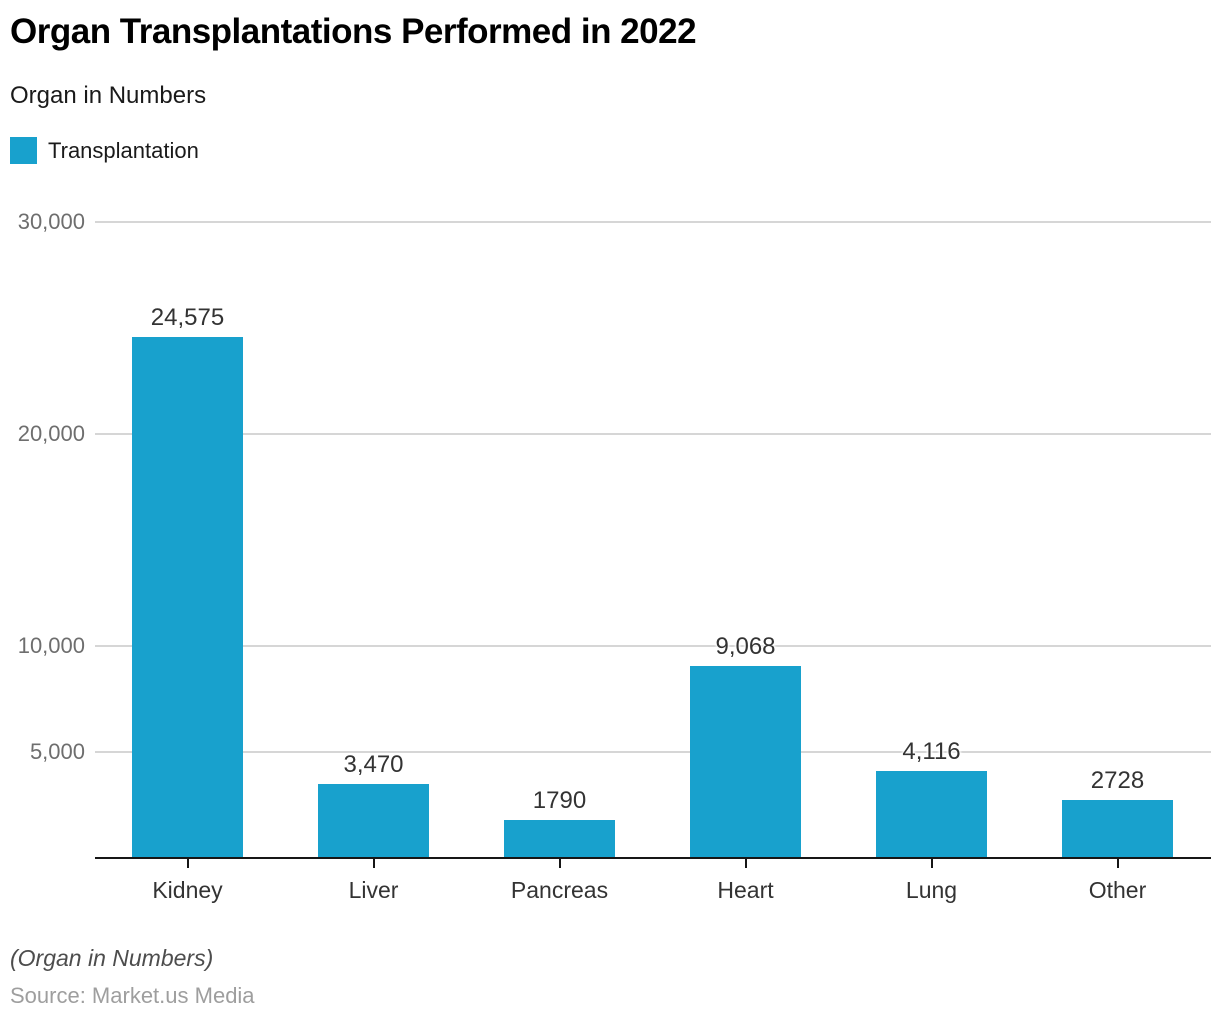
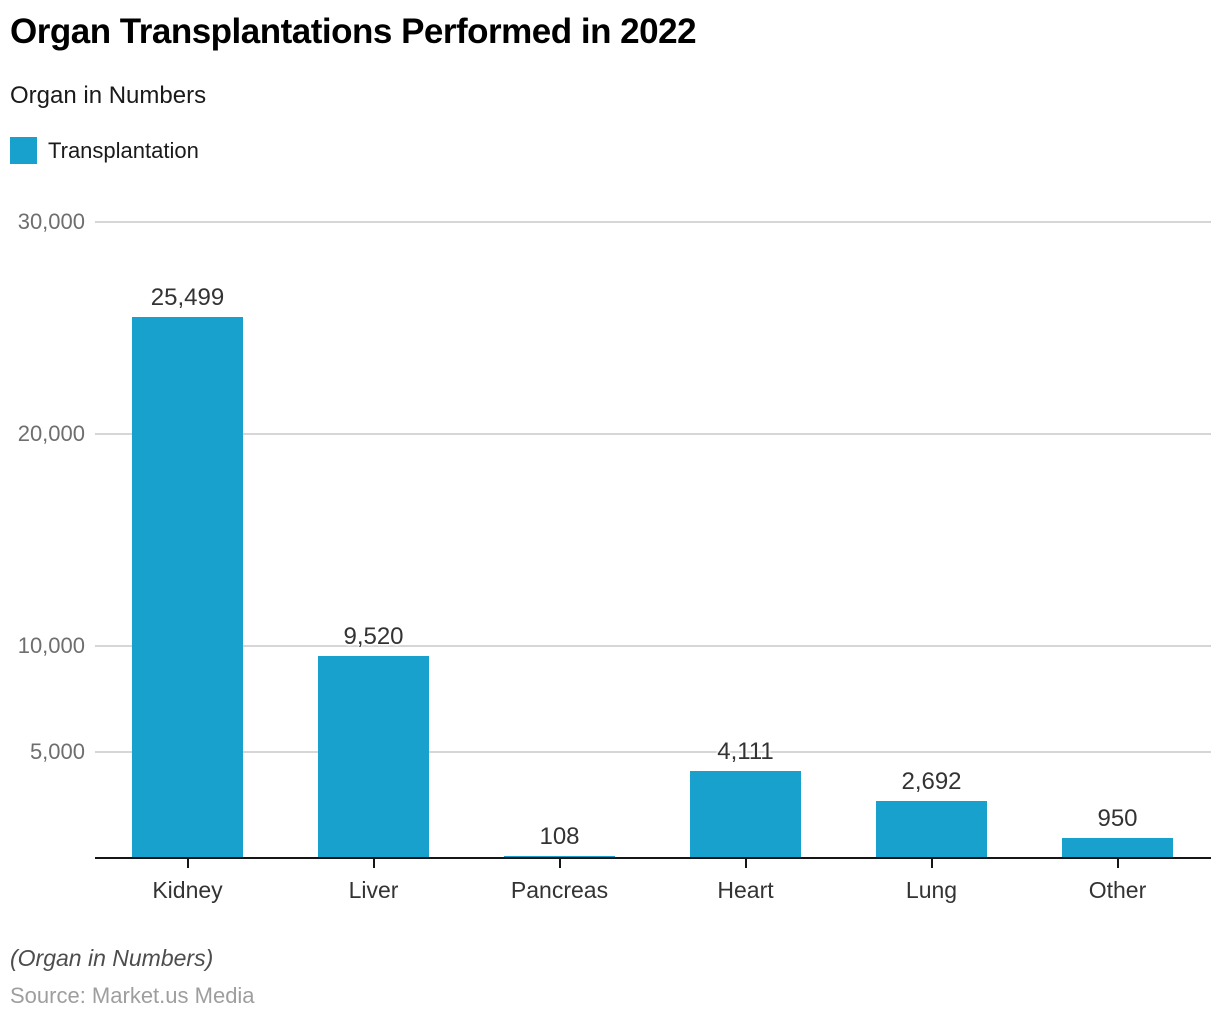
Kidney: 24,575 -> 25,499
Liver: 3,470 -> 9,520
Pancreas: 1790 -> 108
Heart: 9,068 -> 4,111
Lung: 4,116 -> 2,692
Other: 2728 -> 950
